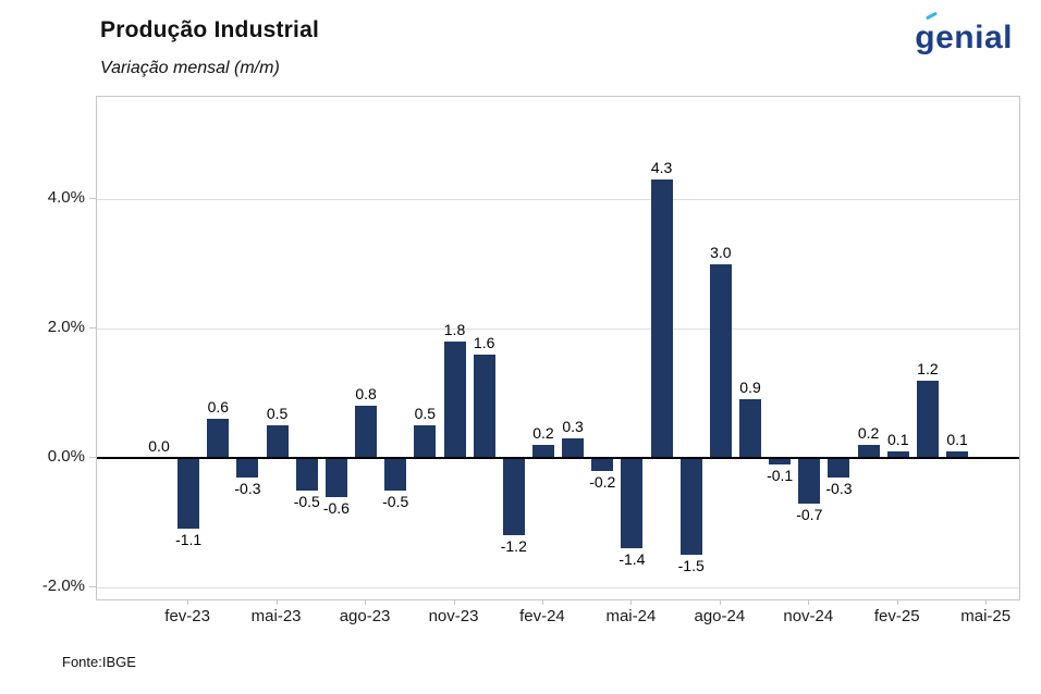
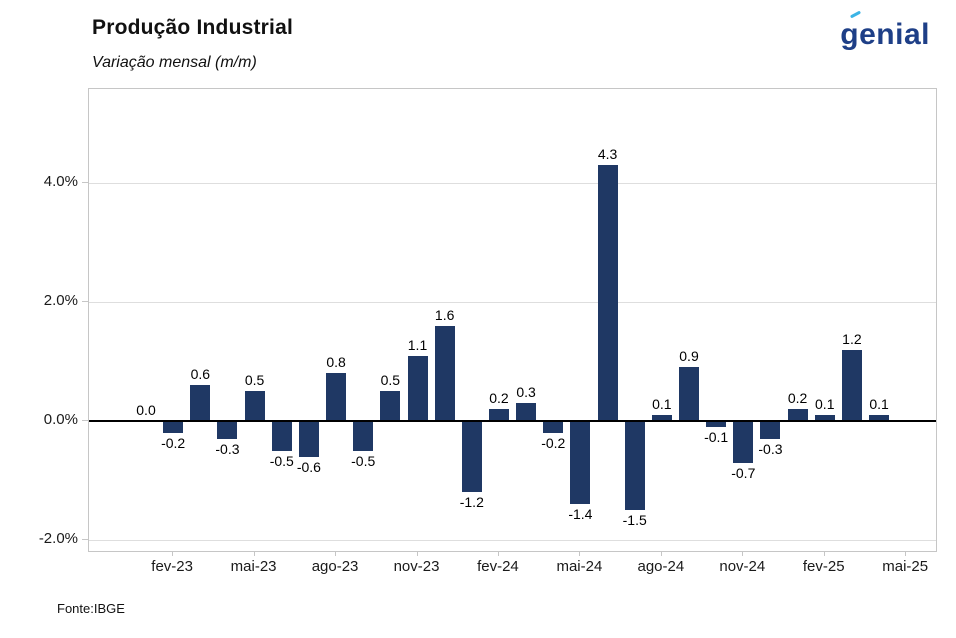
fev-23: -1.1 -> -0.2
nov-23: 1.8 -> 1.1
ago-24: 3.0 -> 0.1
